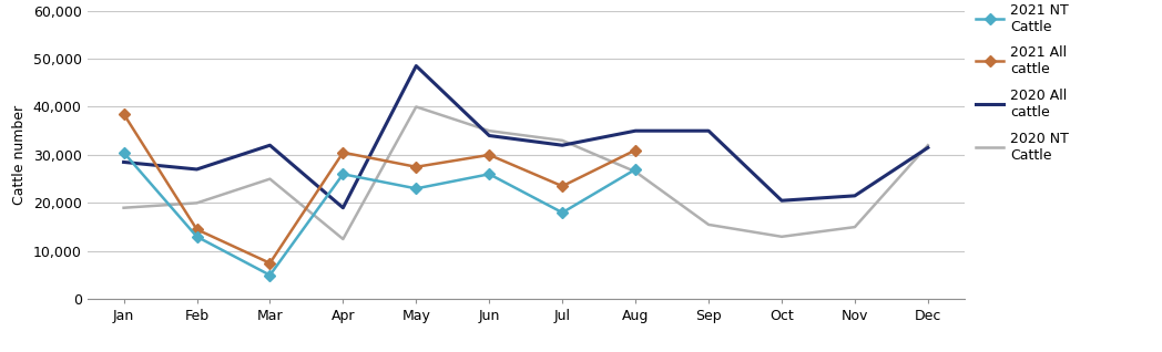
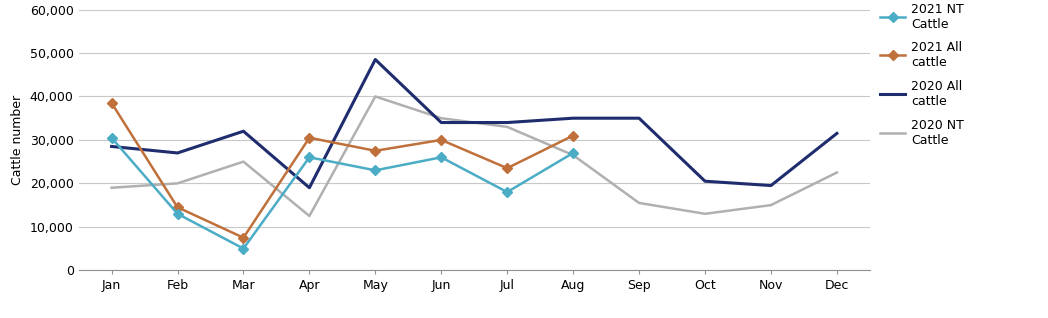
2020 All cattle/Jul: 32,000 -> 34,000
2020 All cattle/Nov: 21,500 -> 19,500
2020 NT Cattle/Dec: 32,000 -> 22,500
